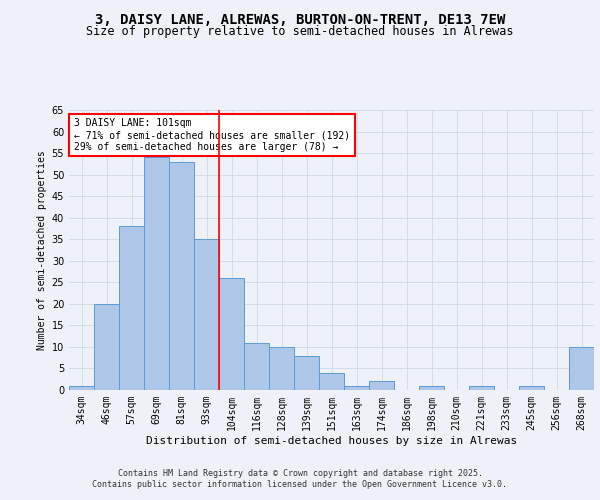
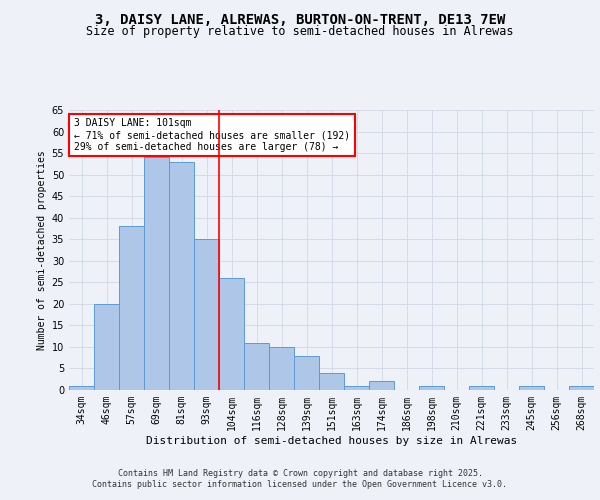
268sqm: 10 -> 1
